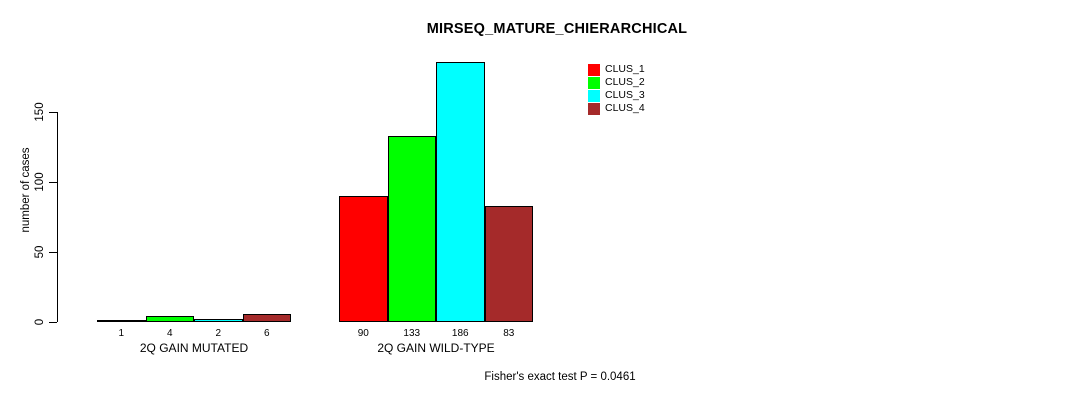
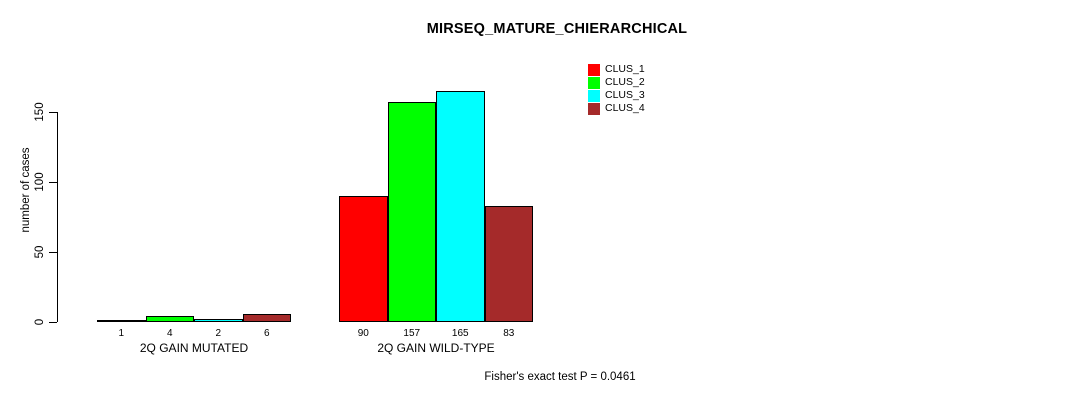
CLUS_2/2Q GAIN WILD-TYPE: 133 -> 157
CLUS_3/2Q GAIN WILD-TYPE: 186 -> 165
